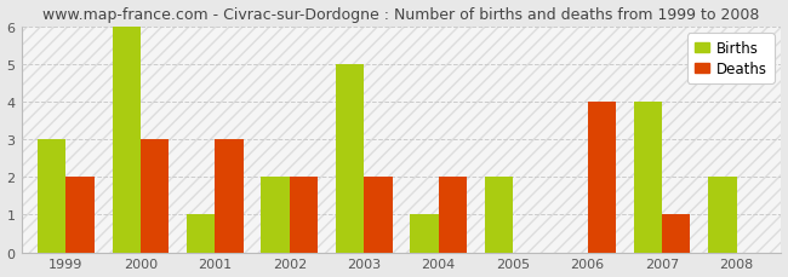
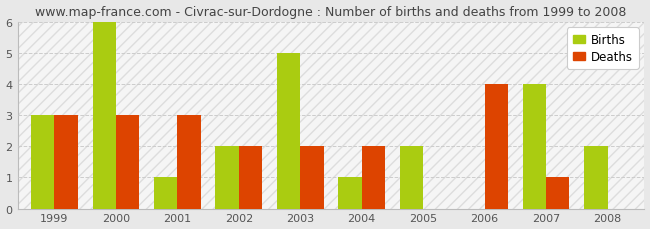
Deaths/1999: 2 -> 3
